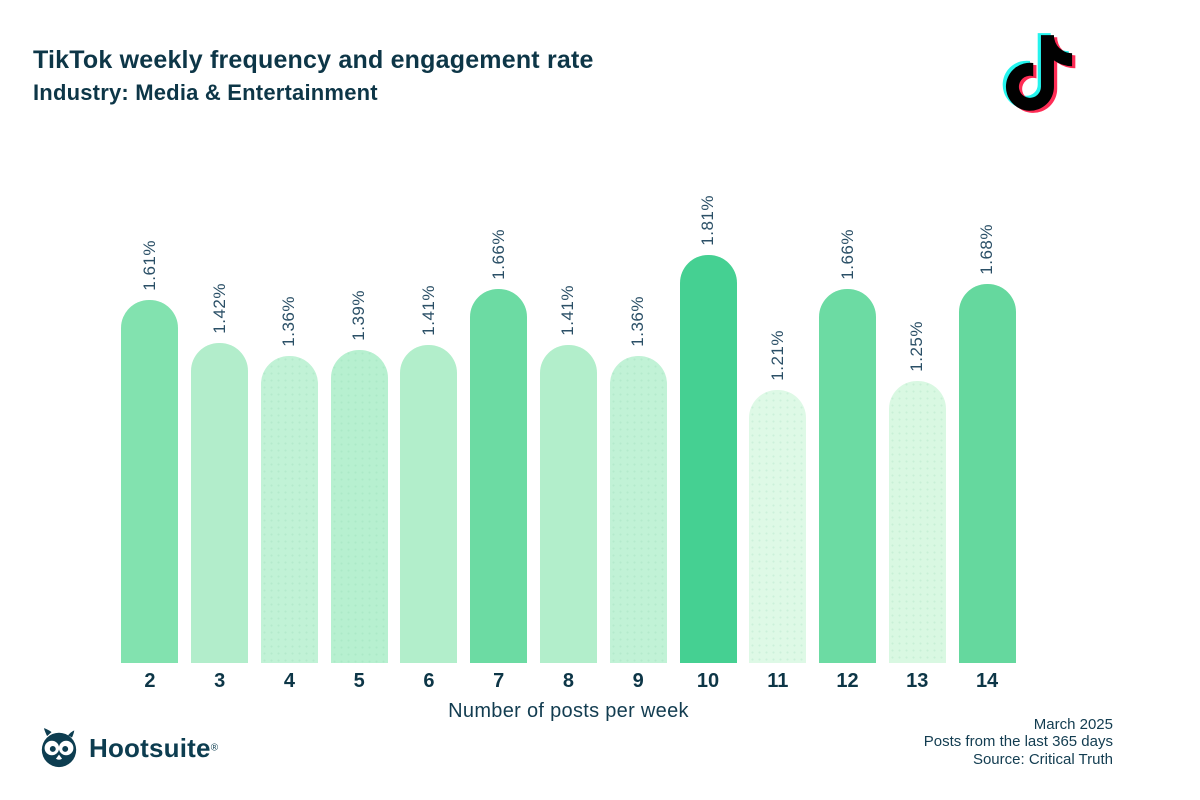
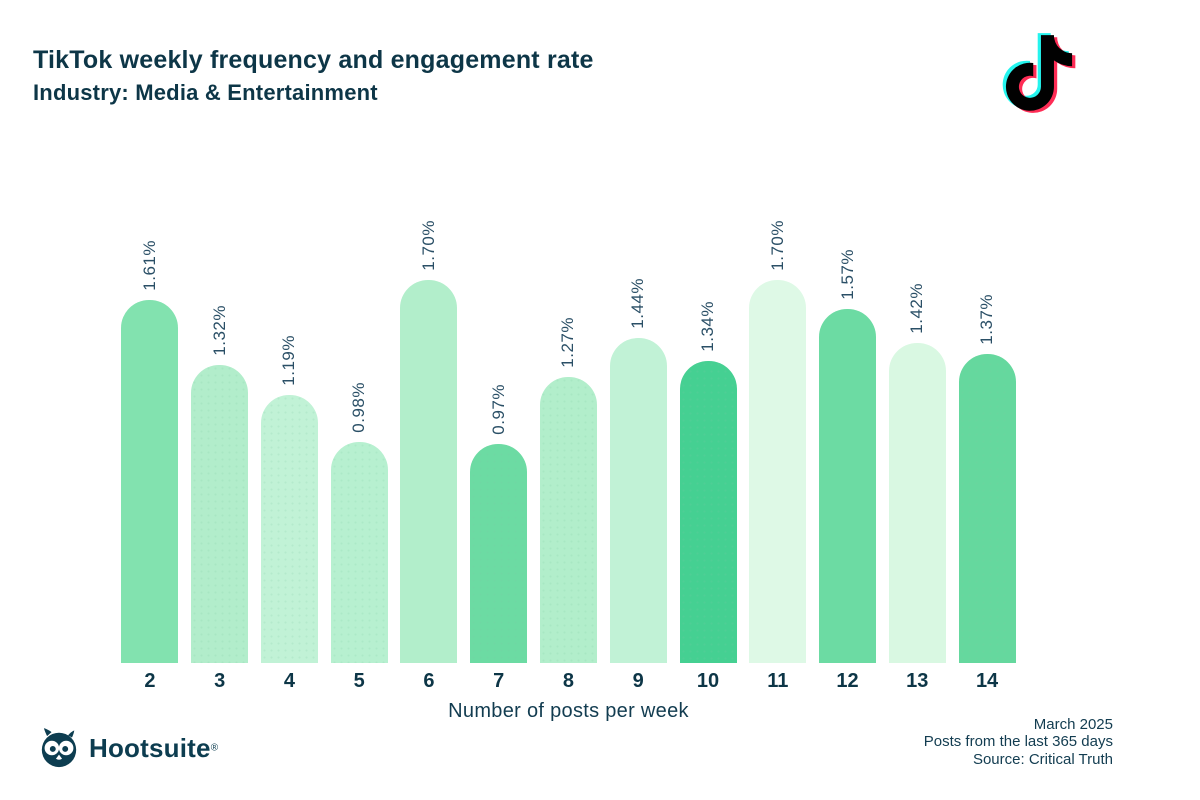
3: 1.42% -> 1.32%
4: 1.36% -> 1.19%
5: 1.39% -> 0.98%
6: 1.41% -> 1.70%
7: 1.66% -> 0.97%
8: 1.41% -> 1.27%
9: 1.36% -> 1.44%
10: 1.81% -> 1.34%
11: 1.21% -> 1.70%
12: 1.66% -> 1.57%
13: 1.25% -> 1.42%
14: 1.68% -> 1.37%
